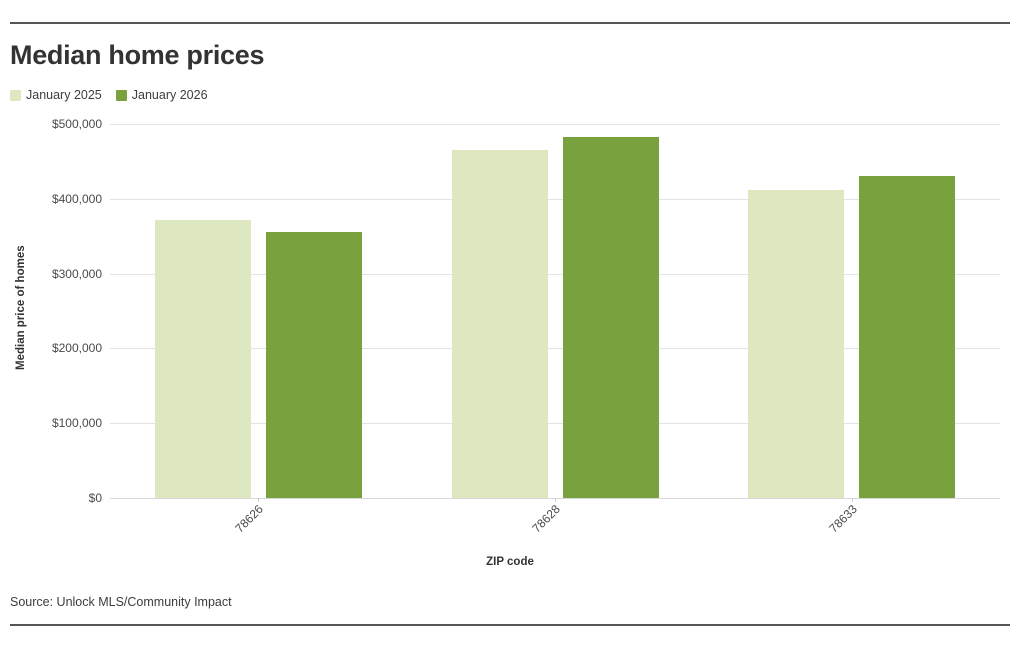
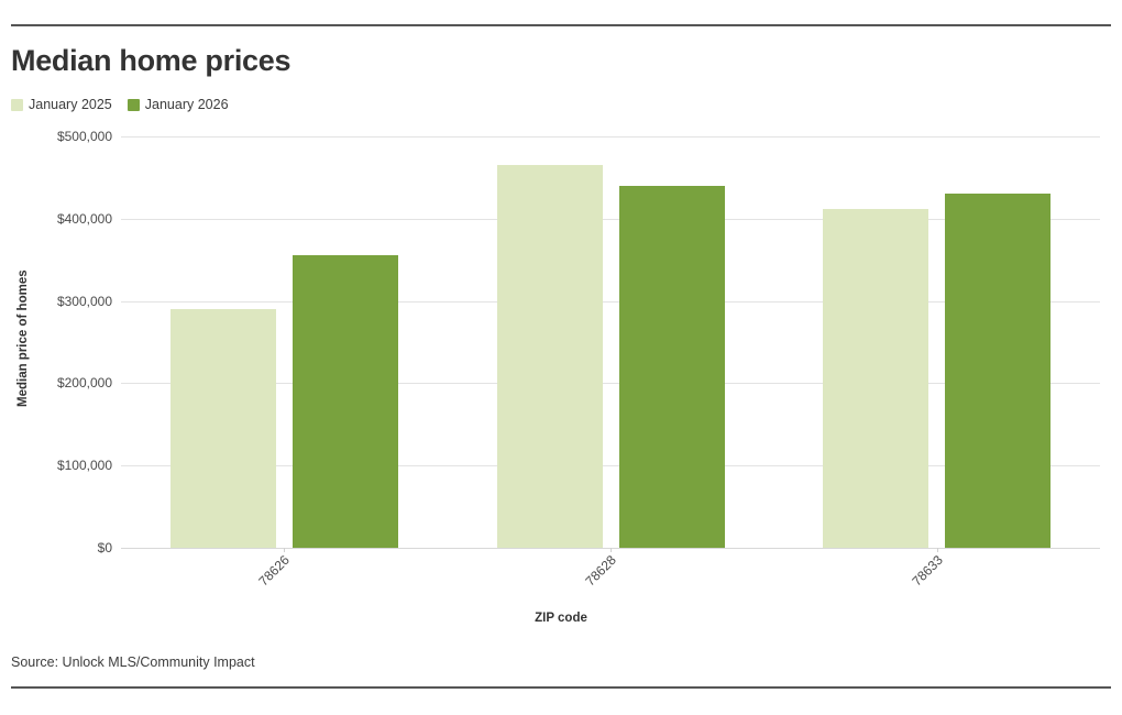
January 2025/78626: $370000 -> $290000
January 2026/78628: $480000 -> $440000
